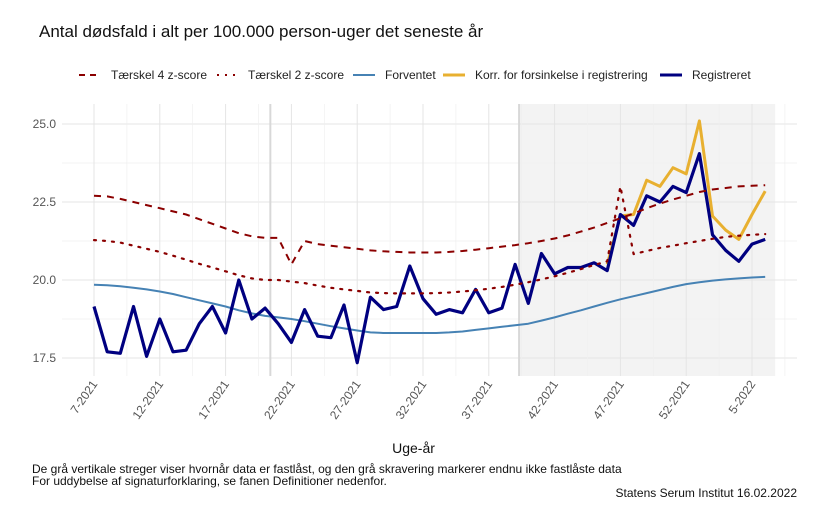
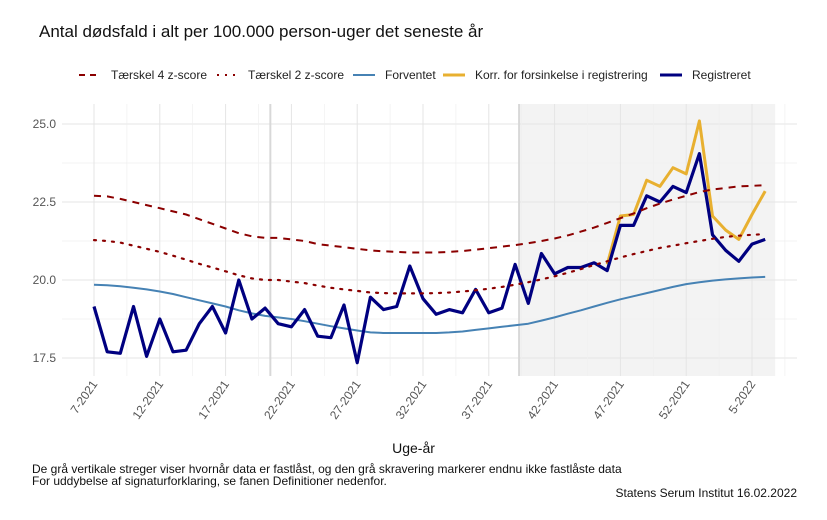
Tærskel 4 z-score/22-2021: 20.5 -> 21.3
Registreret/22-2021: 18.0 -> 18.5
Tærskel 2 z-score/47-2021: 23.0 -> 20.7
Registreret/47-2021: 22.1 -> 21.8
